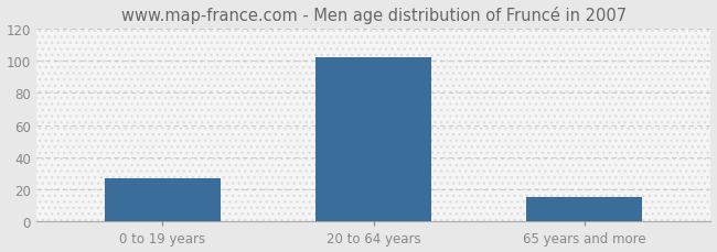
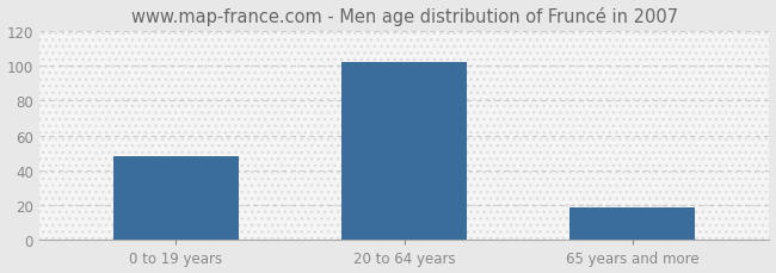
0 to 19 years: 27 -> 48
65 years and more: 15 -> 19
